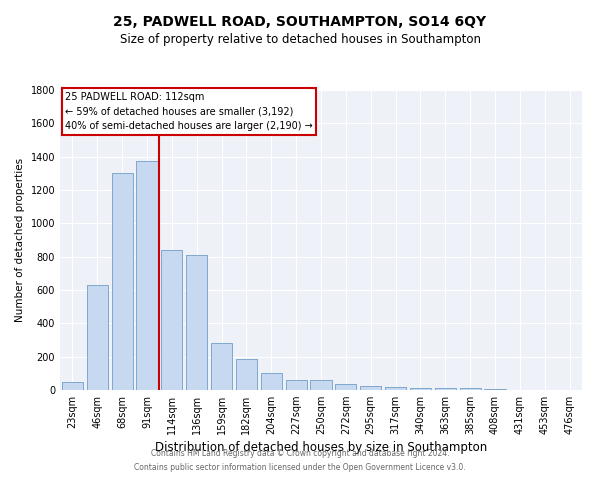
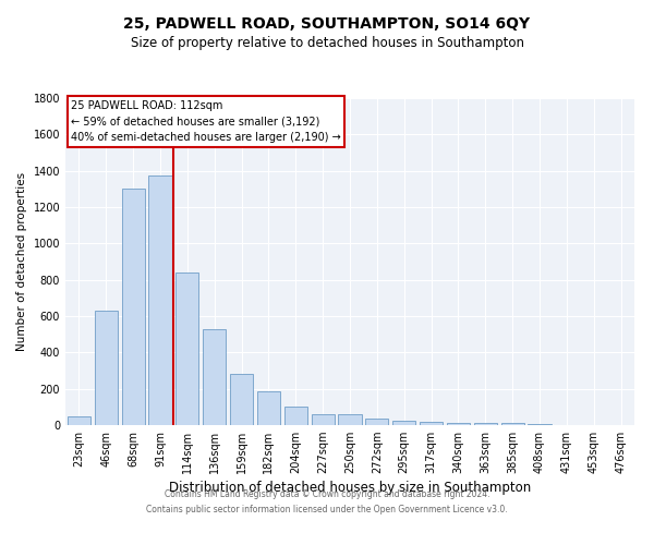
136sqm: 810 -> 530
